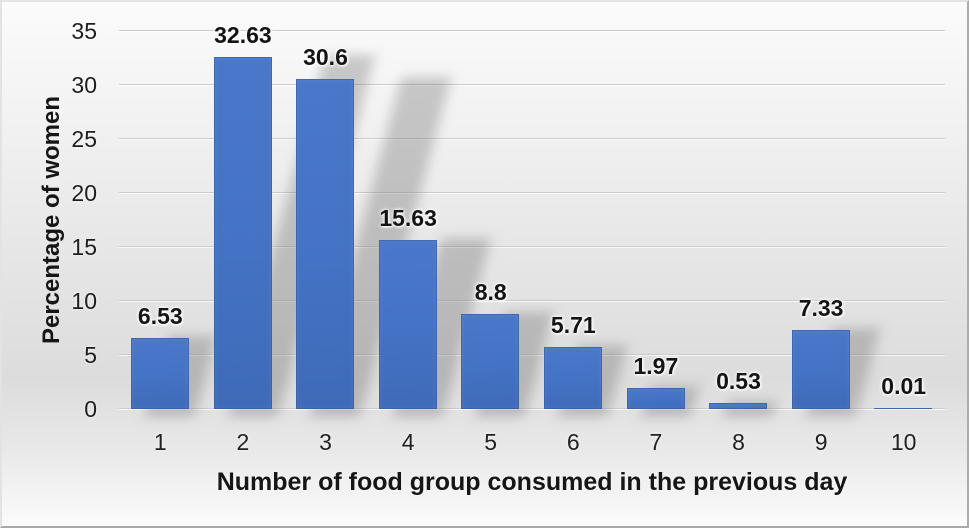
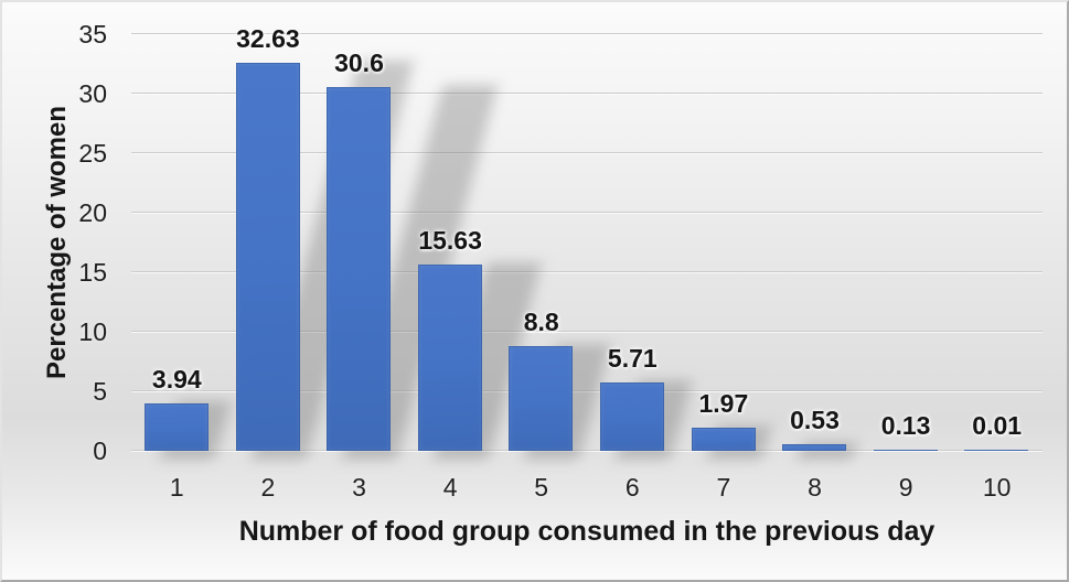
1: 6.53 -> 3.94
9: 7.33 -> 0.13
